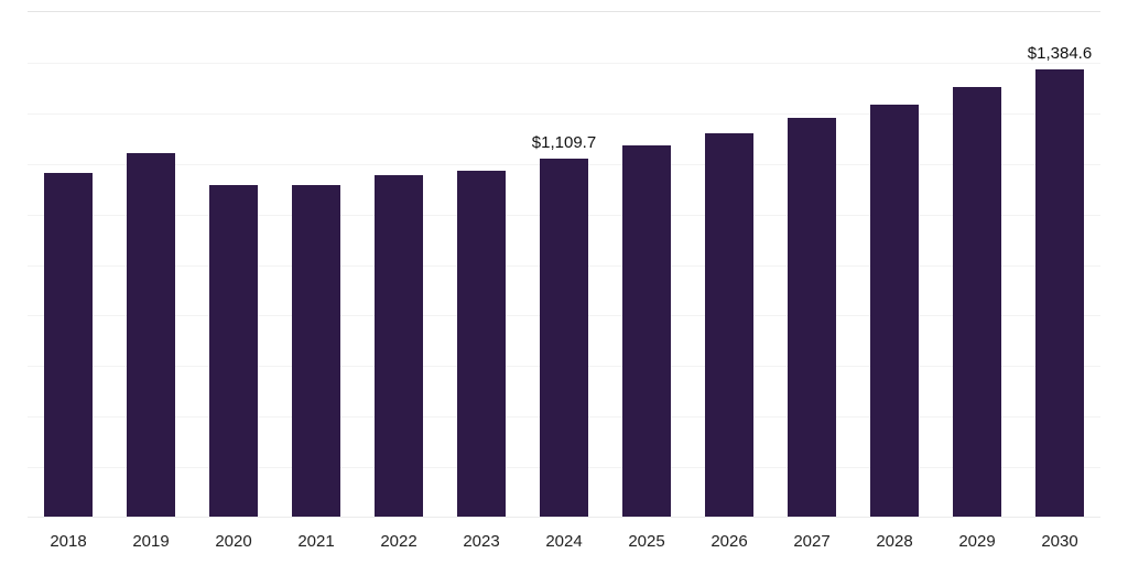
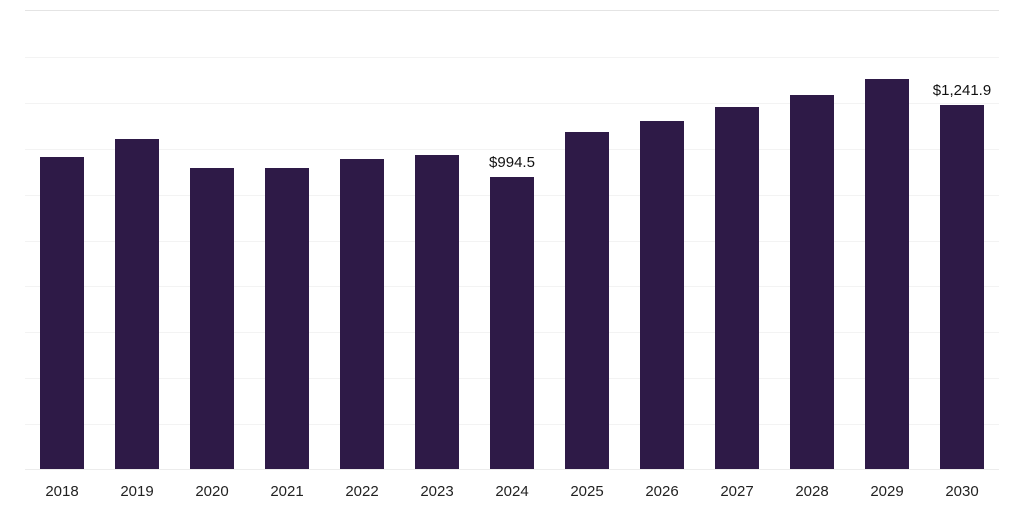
2024: $1,109.7 -> $994.5
2030: $1,384.6 -> $1,241.9
